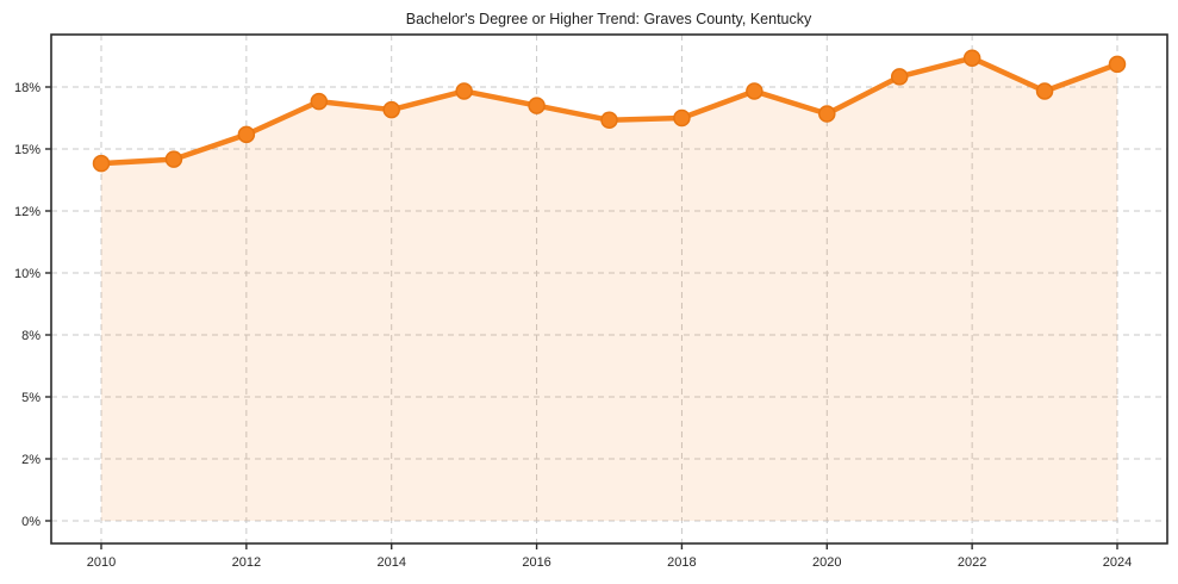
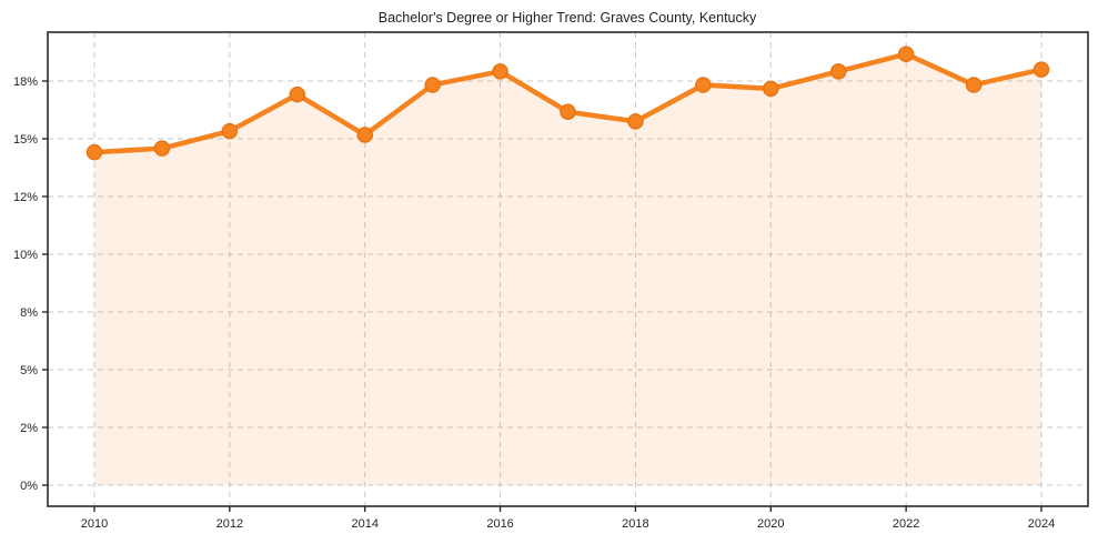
2012: 15.7% -> 15.4%
2014: 16.9% -> 15.2%
2016: 17.1% -> 18.5%
2018: 16.5% -> 15.9%
2020: 16.7% -> 17.6%
2024: 19.1% -> 18.6%
